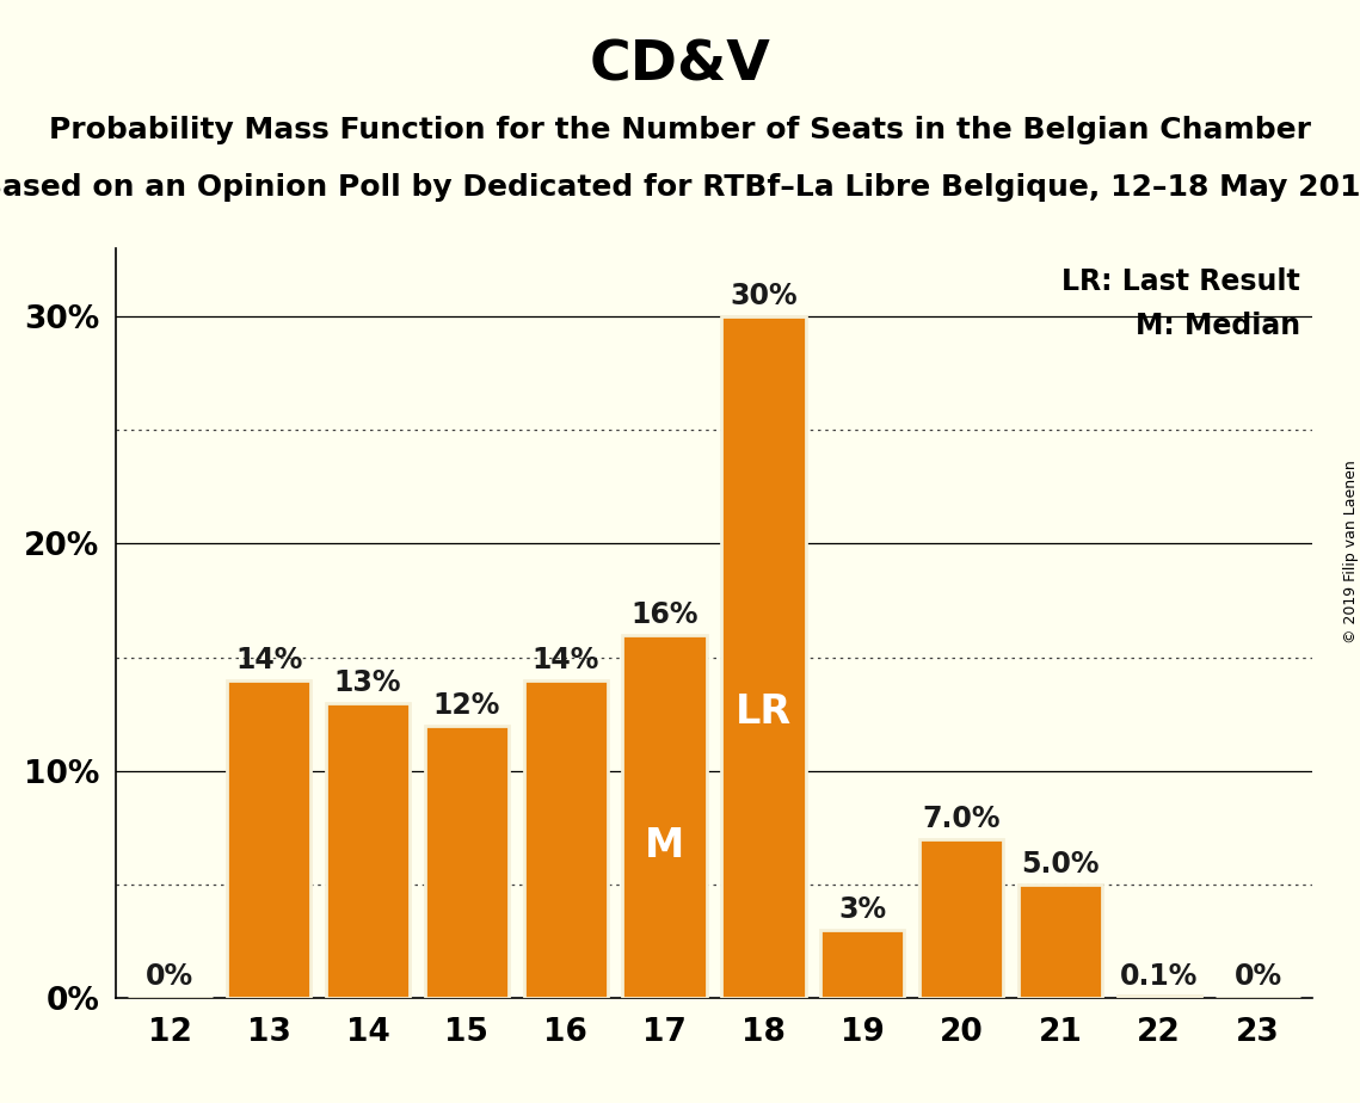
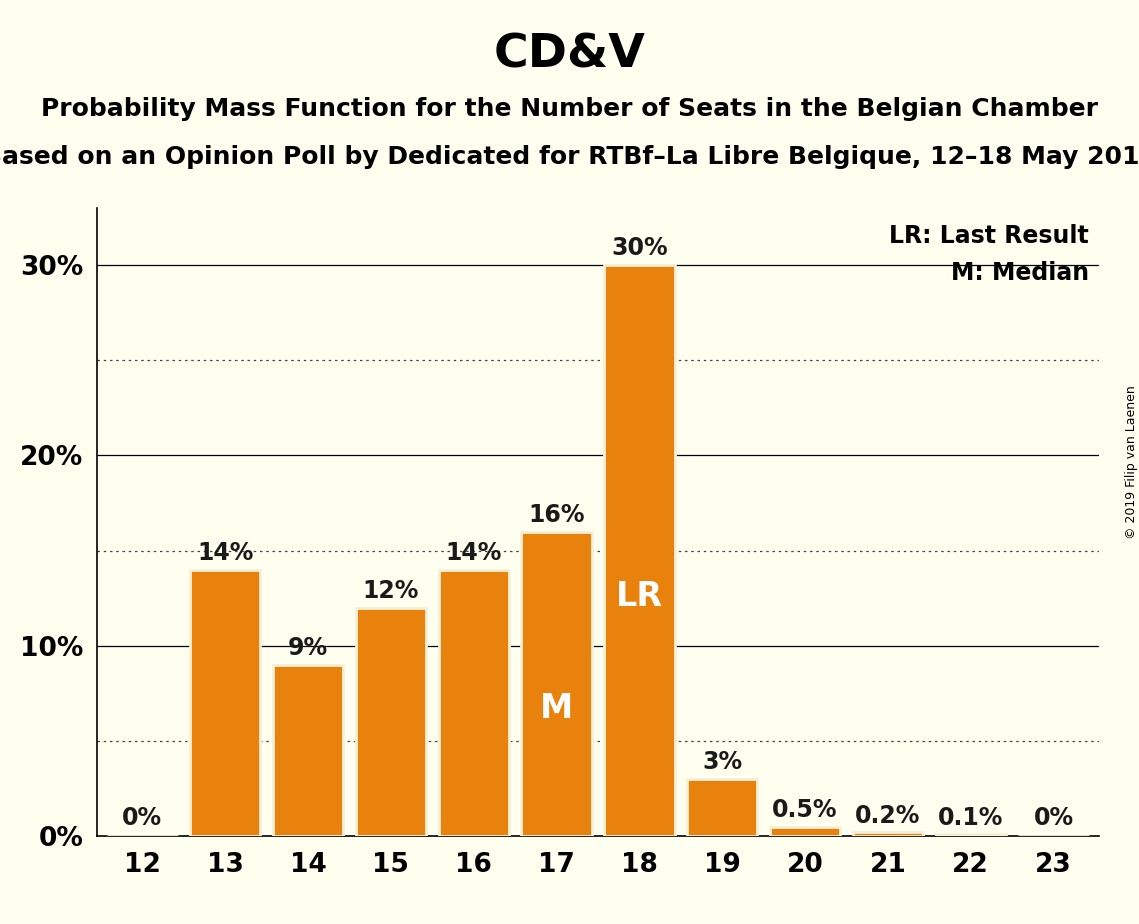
14: 13% -> 9%
20: 7.0% -> 0.5%
21: 5.0% -> 0.2%
